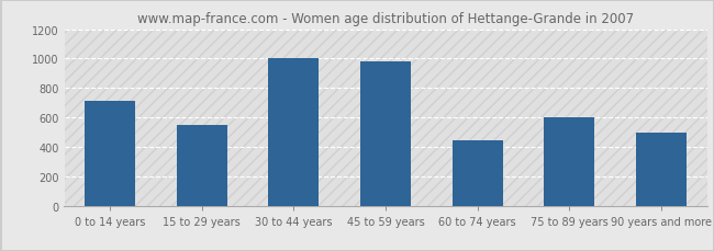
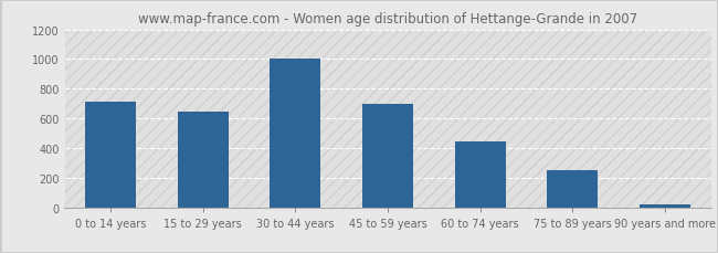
15 to 29 years: 550 -> 640
45 to 59 years: 980 -> 700
75 to 89 years: 600 -> 250
90 years and more: 500 -> 20
